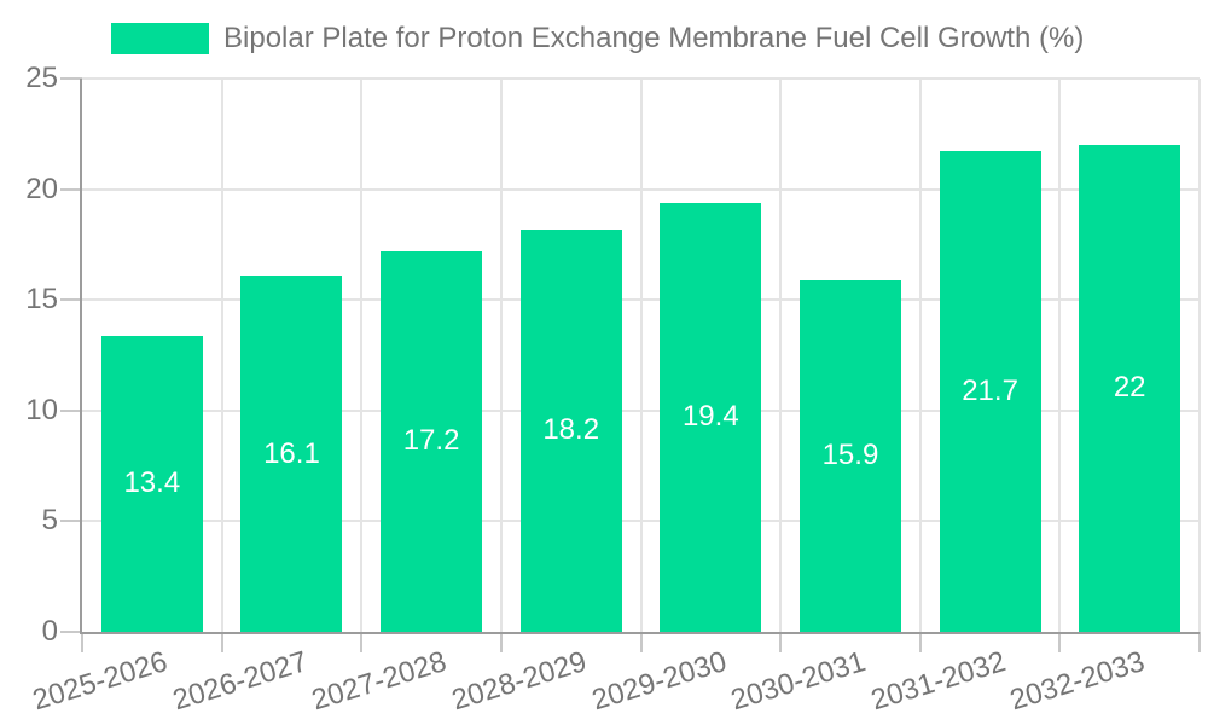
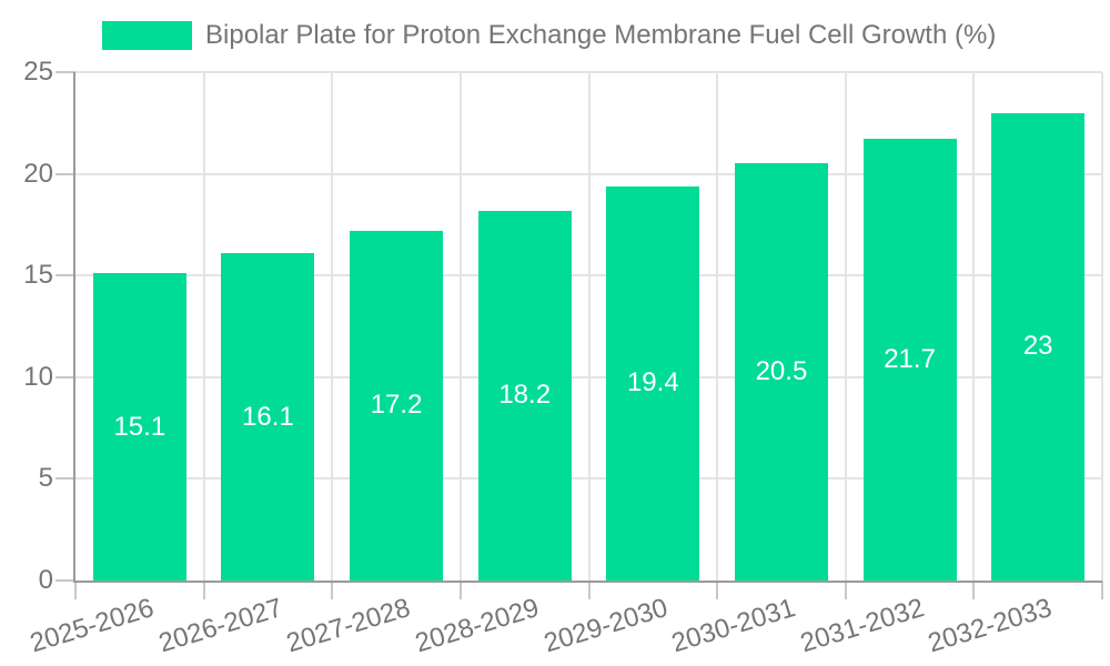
2025-2026: 13.4 -> 15.1
2030-2031: 15.9 -> 20.5
2032-2033: 22 -> 23
